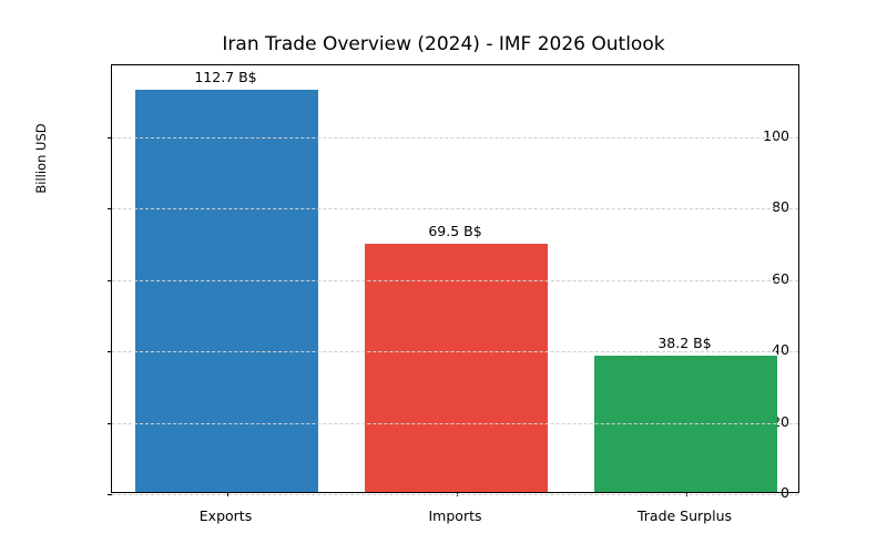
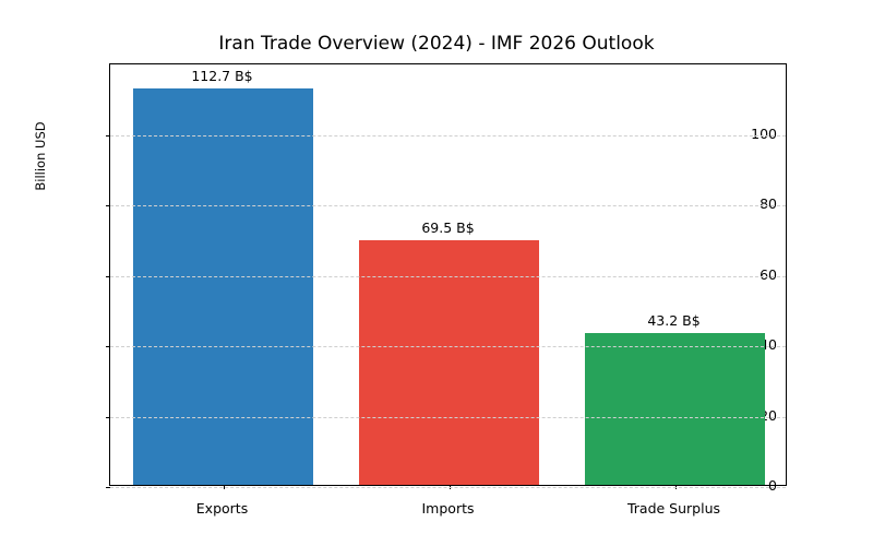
Trade Surplus: 38.2 -> 43.2
